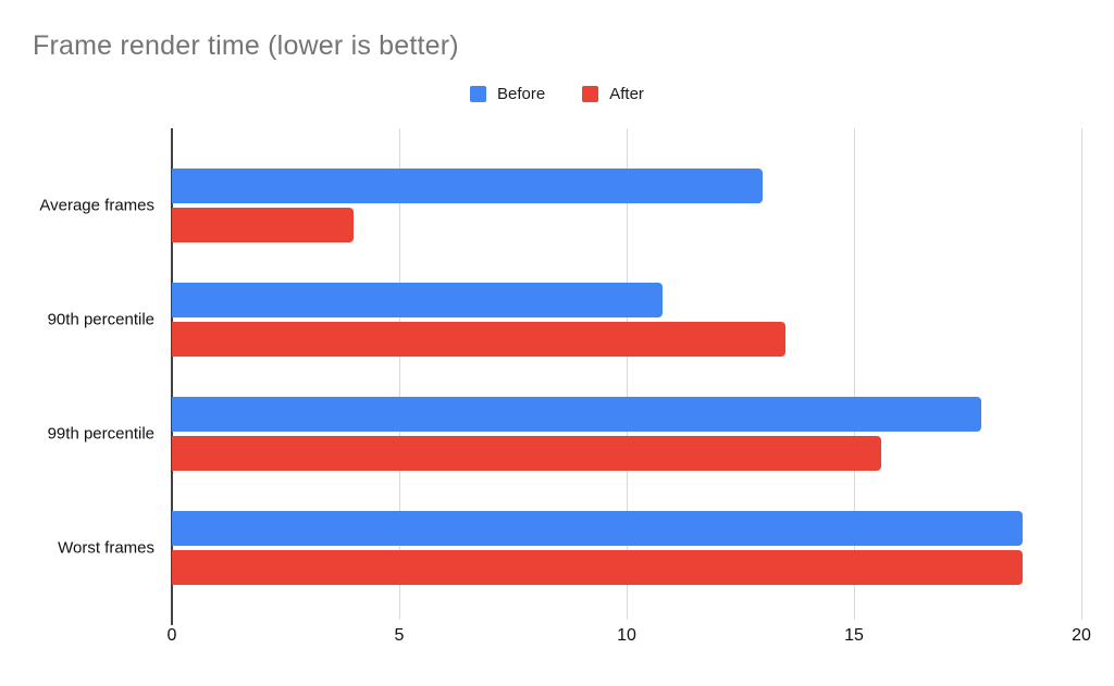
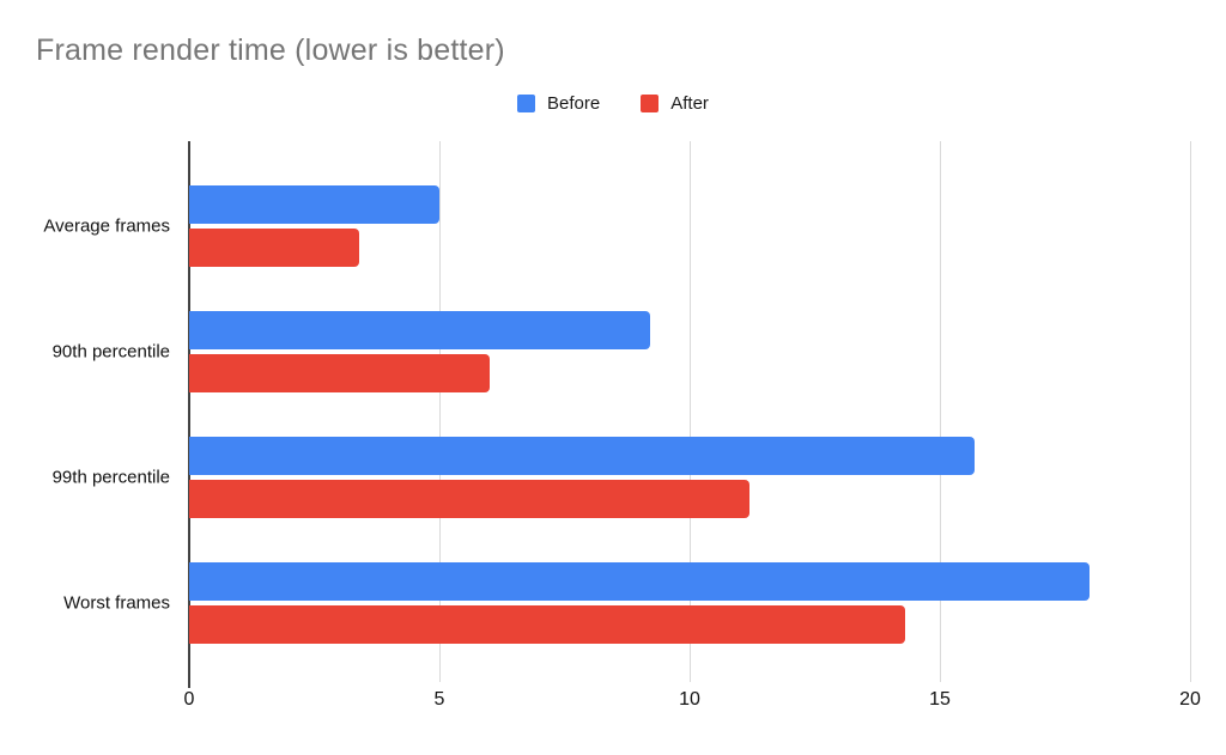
Before/Average frames: 13.0 -> 5.0
After/Average frames: 4.0 -> 3.4
Before/90th percentile: 10.8 -> 9.2
After/90th percentile: 13.5 -> 6.0
Before/99th percentile: 17.8 -> 15.7
After/99th percentile: 15.6 -> 11.2
Before/Worst frames: 18.7 -> 18.0
After/Worst frames: 18.7 -> 14.3
